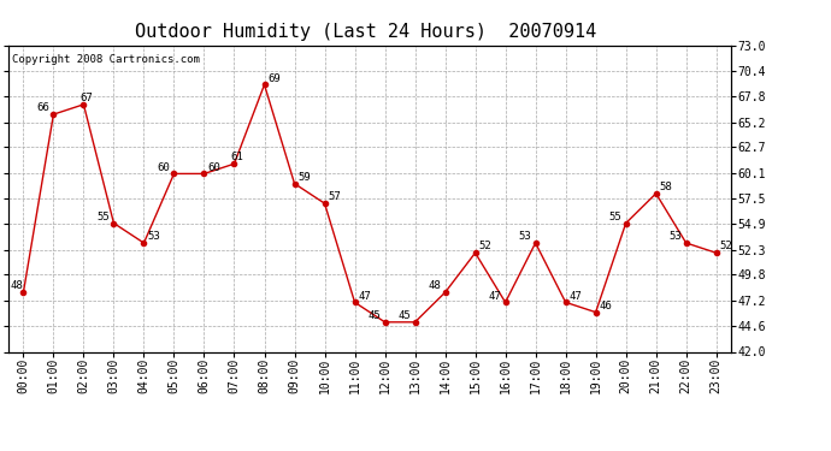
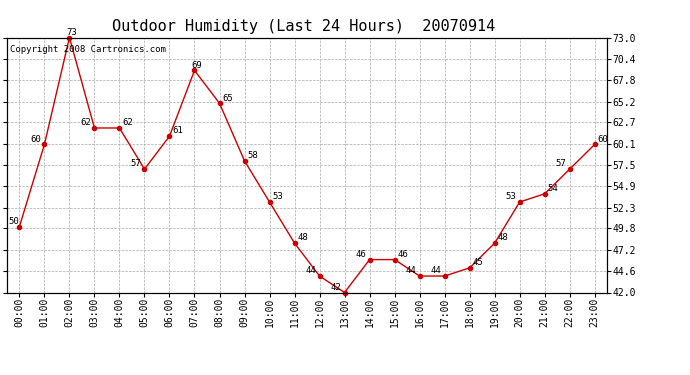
00:00: 48 -> 50
01:00: 66 -> 60
02:00: 67 -> 73
03:00: 55 -> 62
04:00: 53 -> 62
05:00: 60 -> 57
06:00: 60 -> 61
07:00: 61 -> 69
08:00: 69 -> 65
09:00: 59 -> 58
10:00: 57 -> 53
11:00: 47 -> 48
12:00: 45 -> 44
13:00: 45 -> 42
14:00: 48 -> 46
15:00: 52 -> 46
16:00: 47 -> 44
17:00: 53 -> 44
18:00: 47 -> 45
19:00: 46 -> 48
20:00: 55 -> 53
21:00: 58 -> 54
22:00: 53 -> 57
23:00: 52 -> 60
